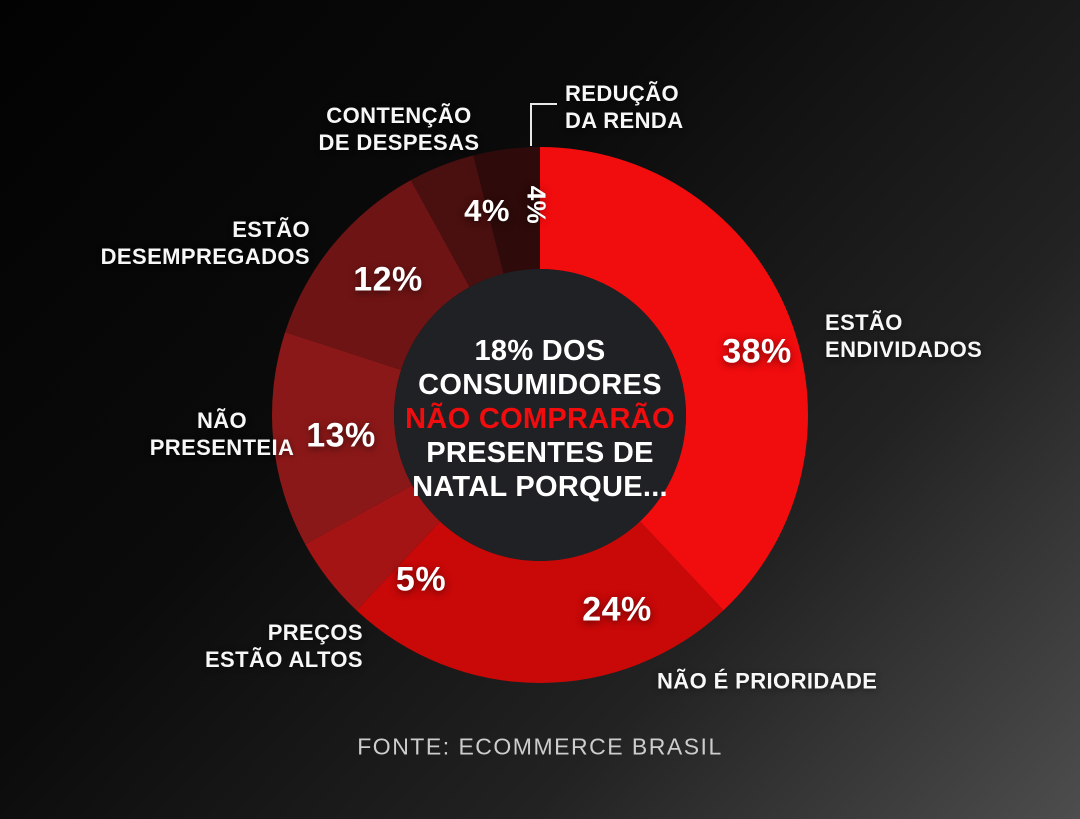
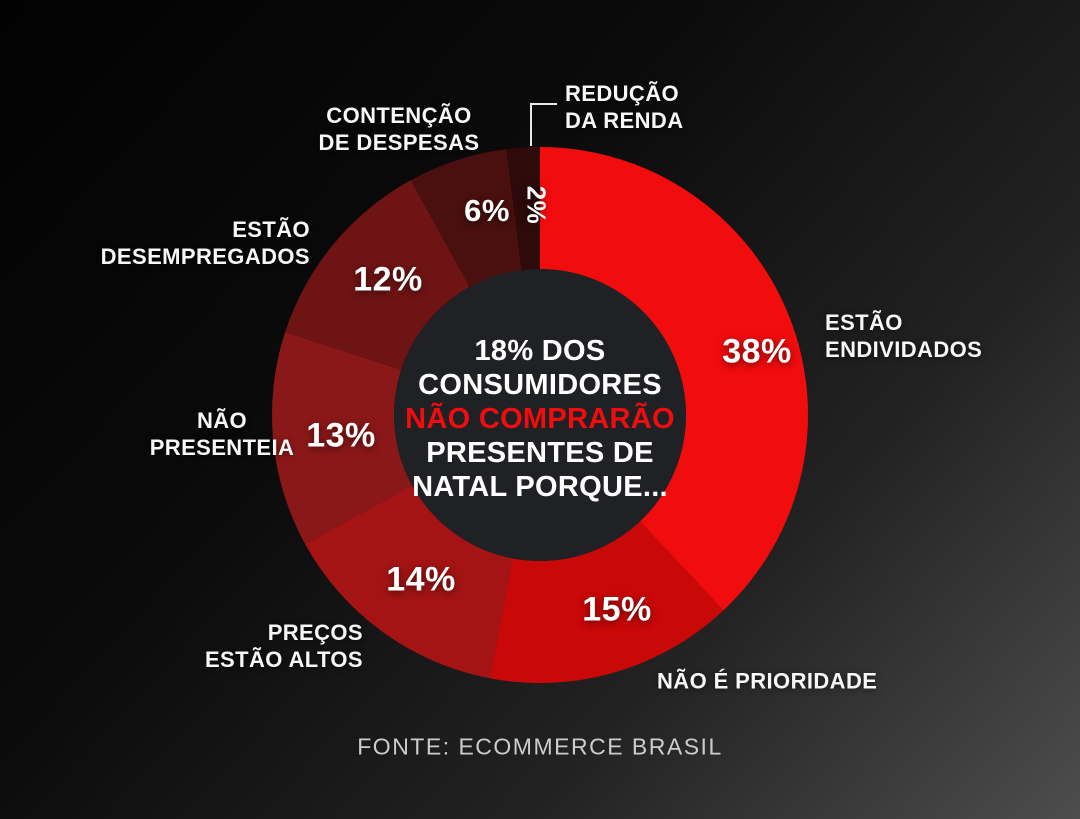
NÃO É PRIORIDADE: 24% -> 15%
PREÇOS ESTÃO ALTOS: 5% -> 14%
CONTENÇÃO DE DESPESAS: 4% -> 6%
REDUÇÃO DA RENDA: 4% -> 2%
